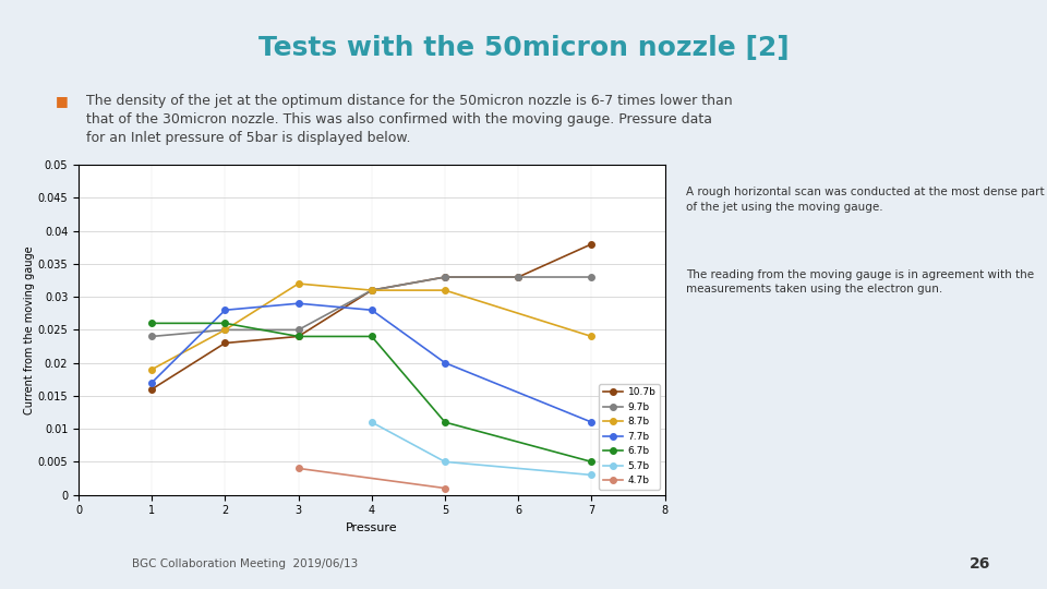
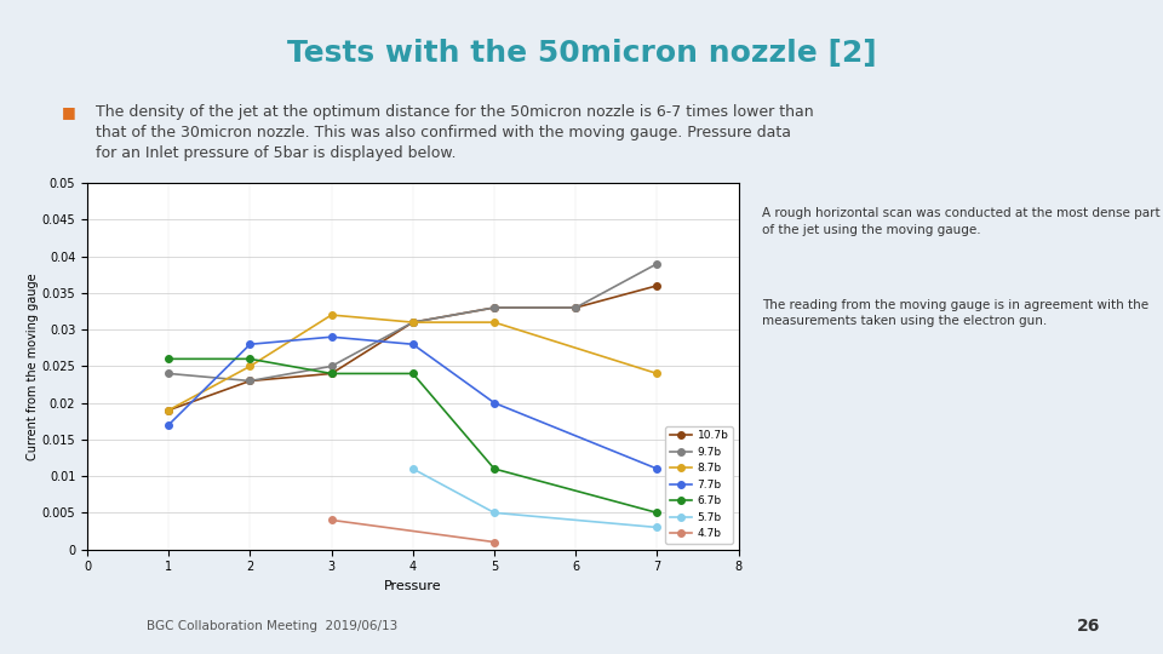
10.7b/1: 0.016 -> 0.019
9.7b/2: 0.025 -> 0.023
10.7b/7: 0.038 -> 0.036
9.7b/7: 0.033 -> 0.039
